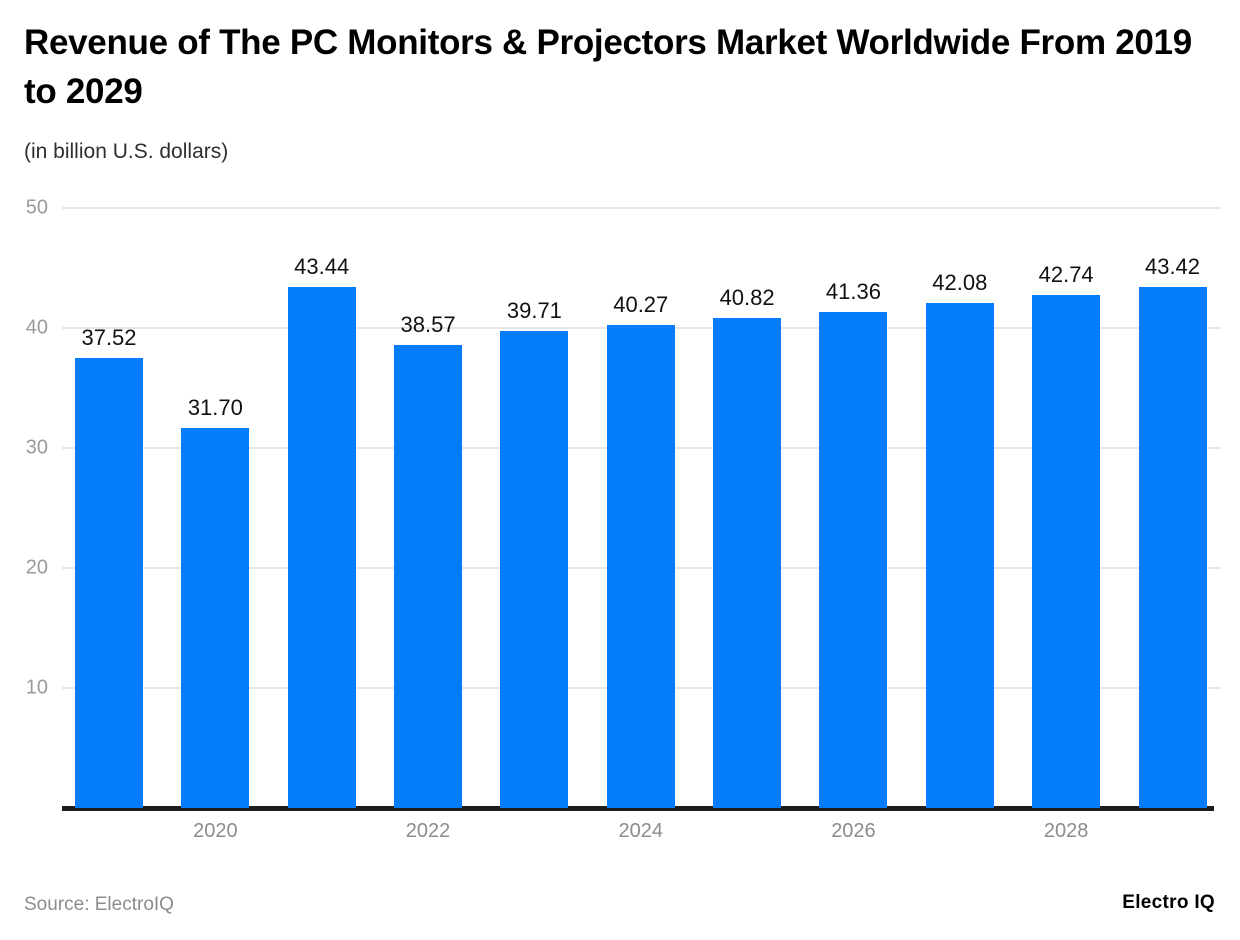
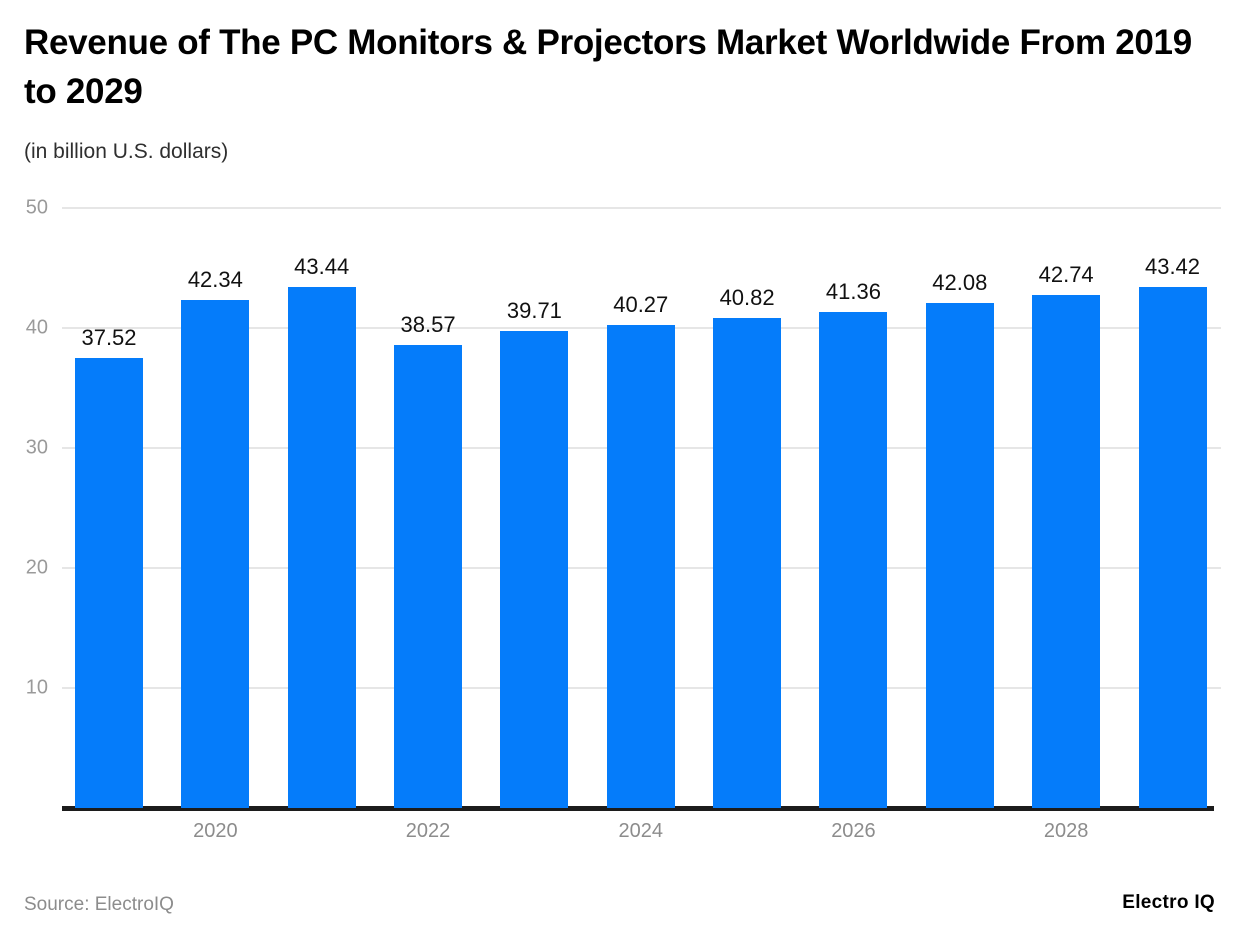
2020: 31.70 -> 42.34
